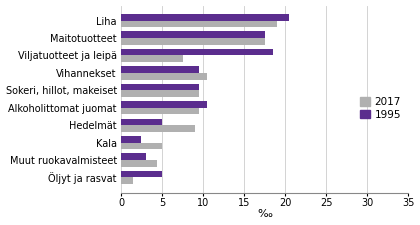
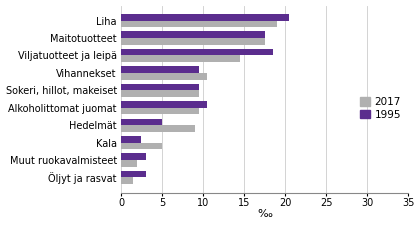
2017/Viljatuotteet ja leipä: 7.6 -> 14.5
2017/Muut ruokavalmisteet: 4.4 -> 2.0
1995/Öljyt ja rasvat: 5.0 -> 3.0
